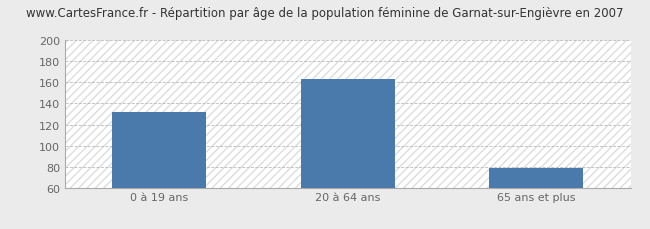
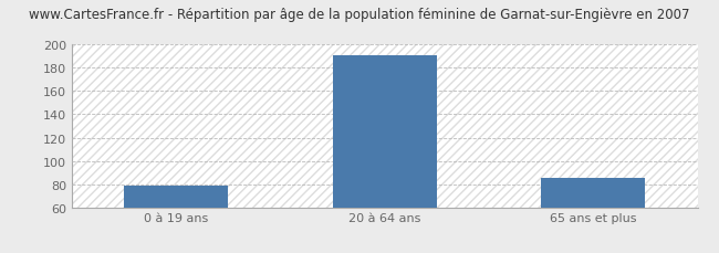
0 à 19 ans: 132 -> 79
20 à 64 ans: 163 -> 191
65 ans et plus: 79 -> 85
